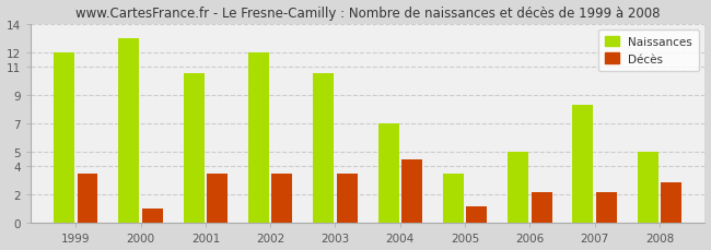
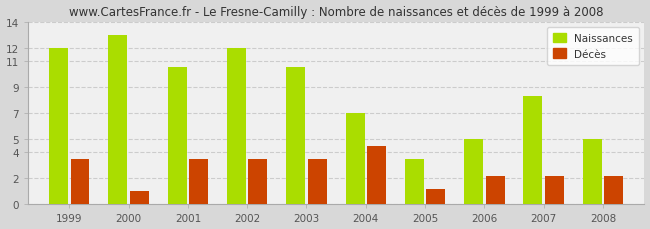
Décès/2008: 2.9 -> 2.2
